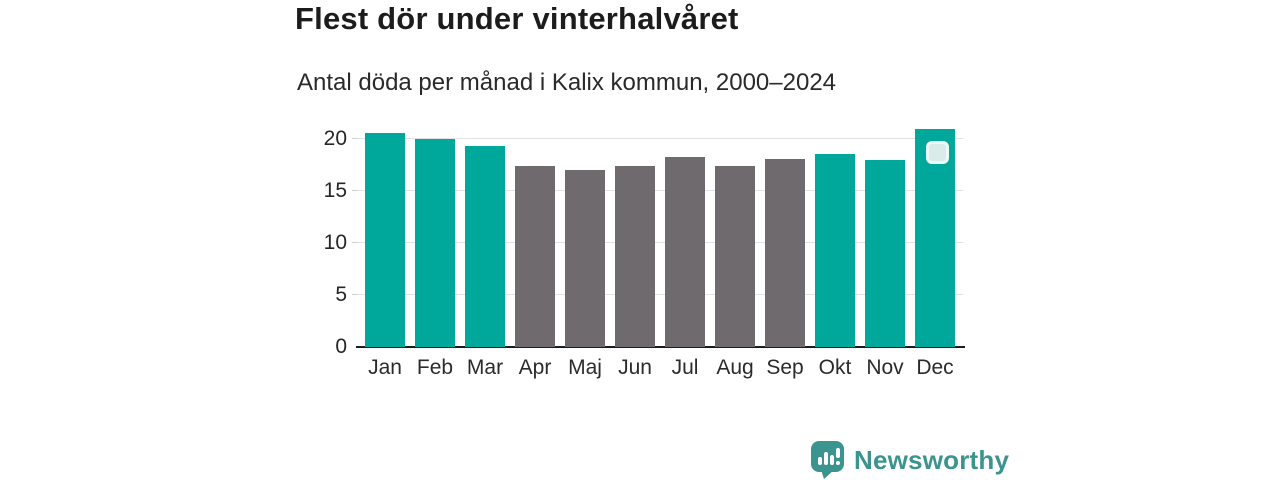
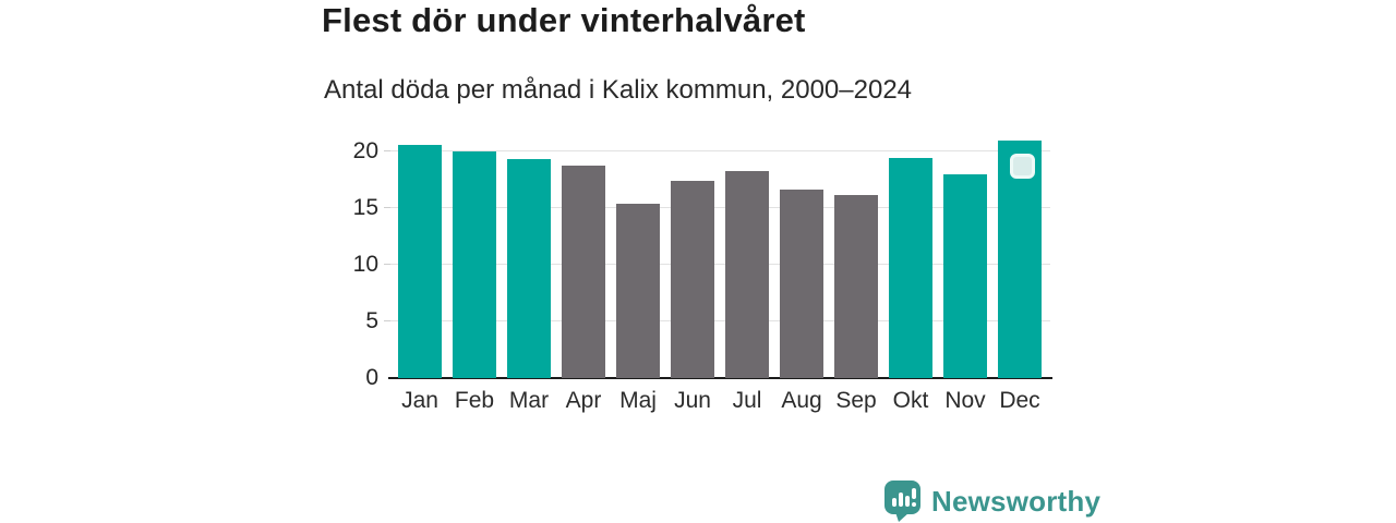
Apr: 17.4 -> 18.8
Maj: 17.1 -> 15.4
Aug: 17.4 -> 16.7
Sep: 18.1 -> 16.2
Okt: 18.6 -> 19.5
